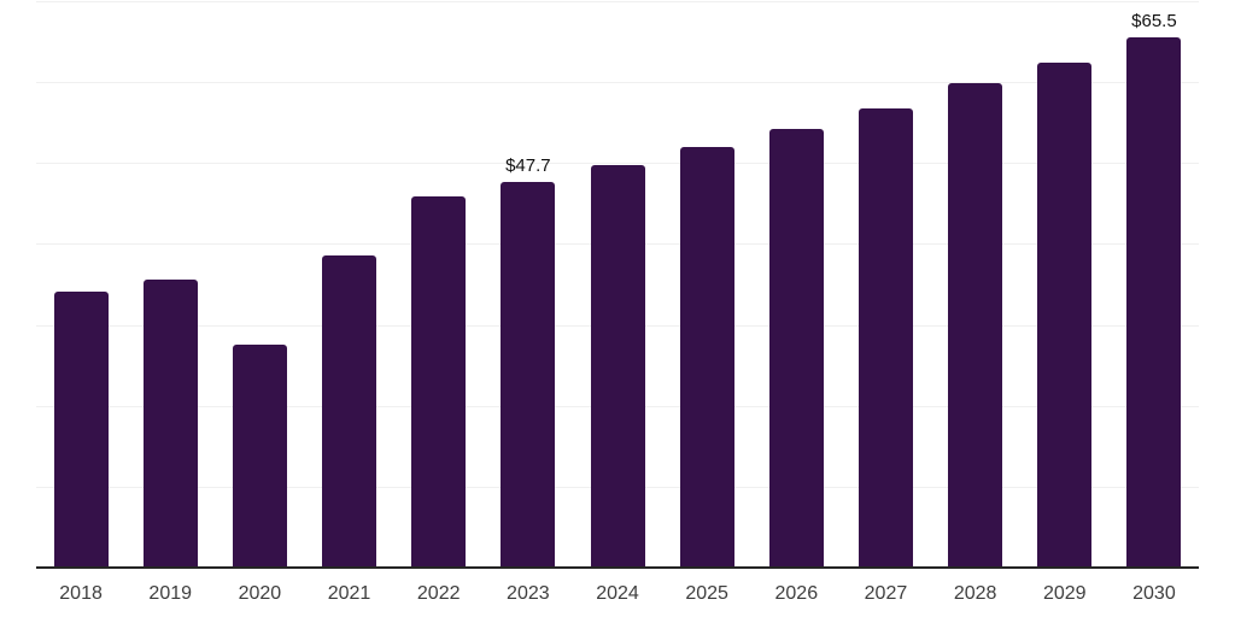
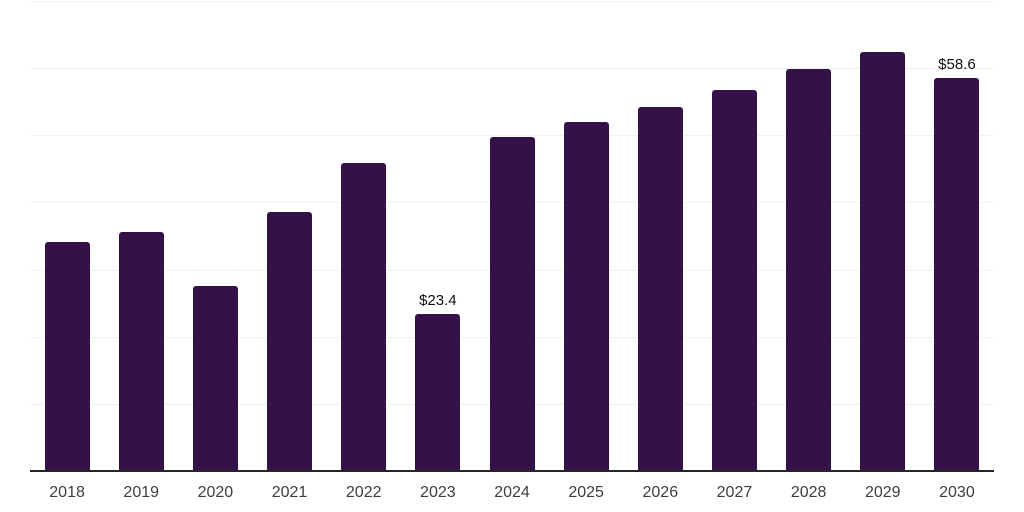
2023: $47.7 -> $23.4
2030: $65.5 -> $58.6
